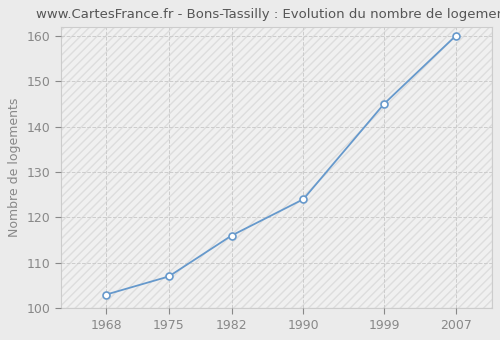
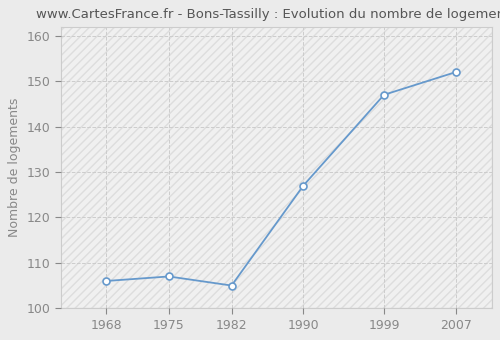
1968: 103 -> 106
1982: 116 -> 105
1990: 124 -> 127
1999: 145 -> 147
2007: 160 -> 152
